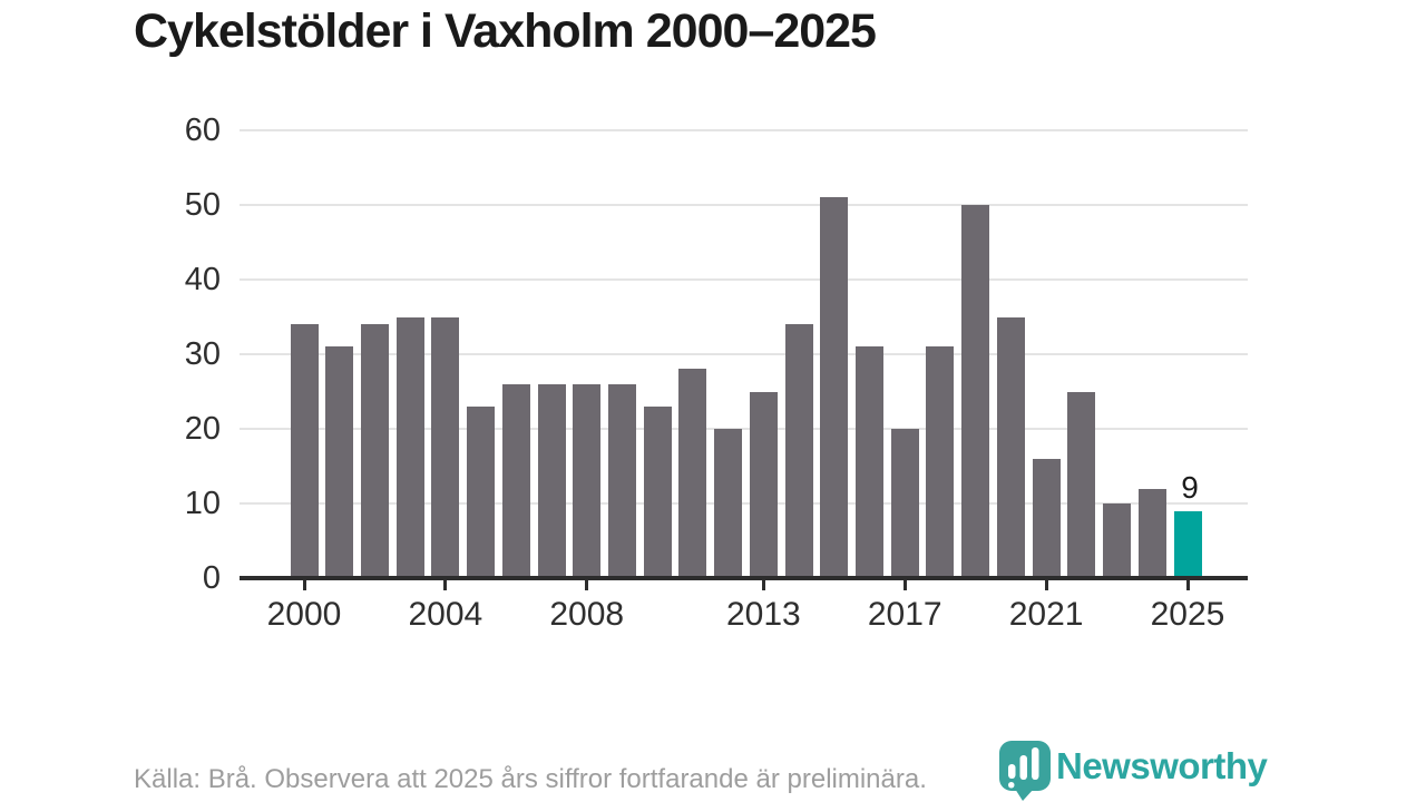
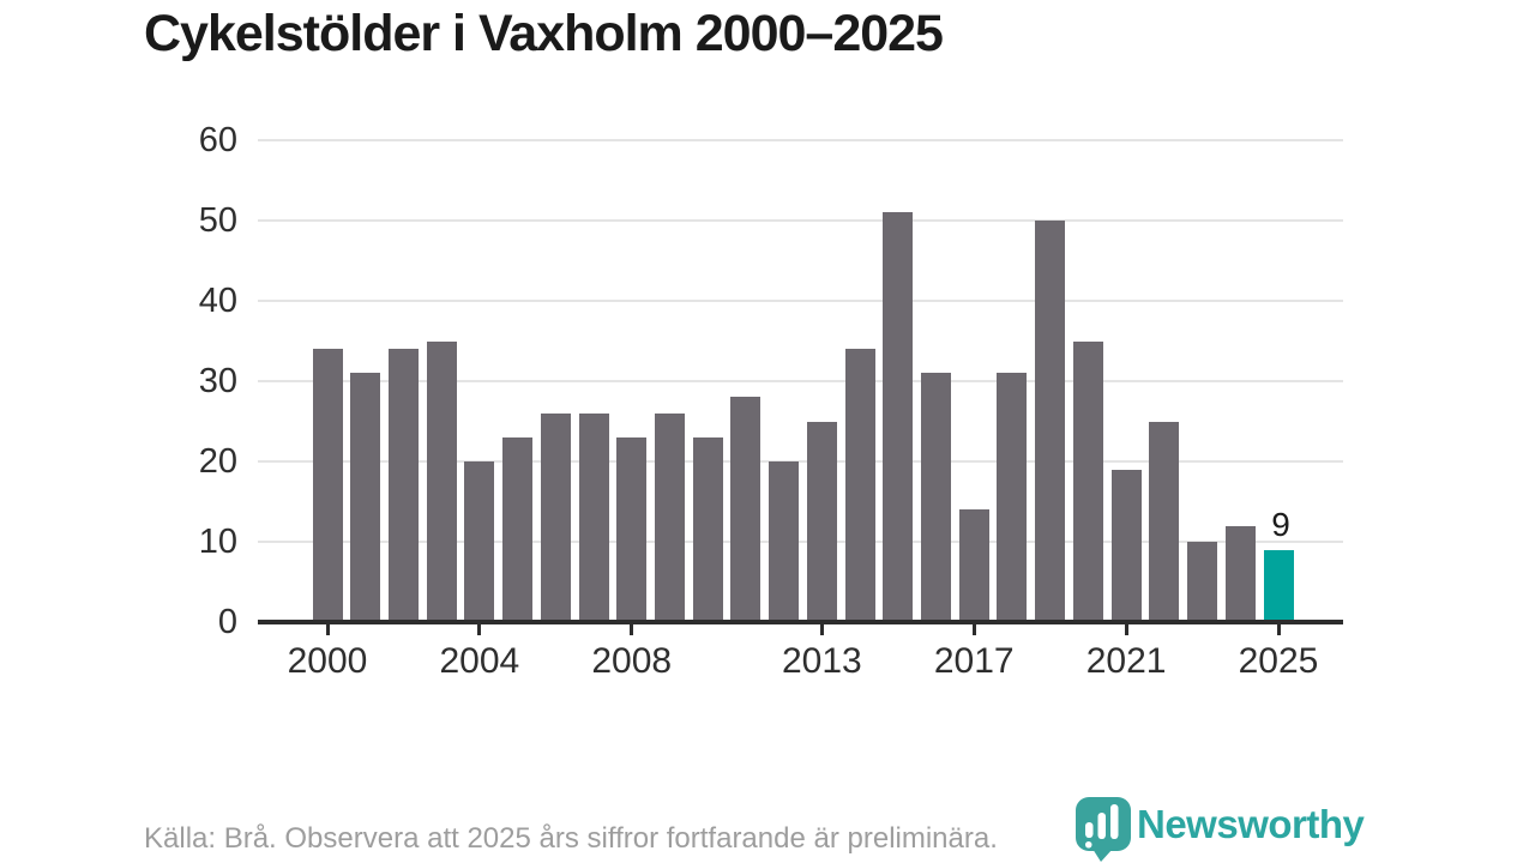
2004: 35 -> 20
2008: 26 -> 23
2017: 20 -> 14
2021: 16 -> 19
